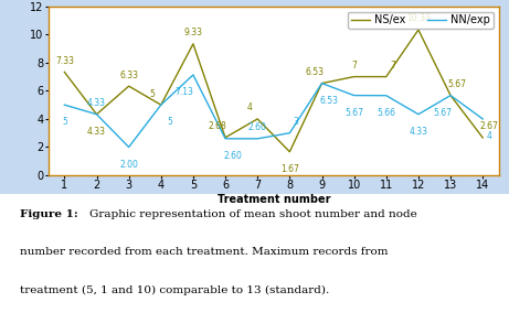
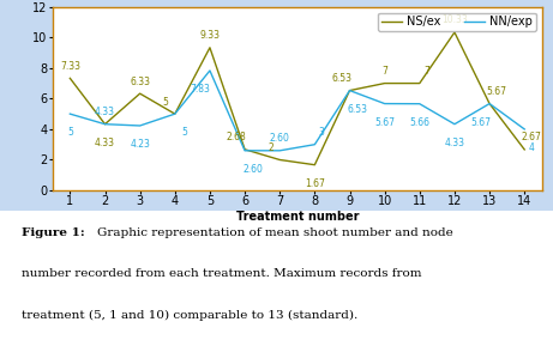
NN/exp/3: 2.00 -> 4.23
NN/exp/5: 7.13 -> 7.83
NS/ex/7: 4 -> 2
